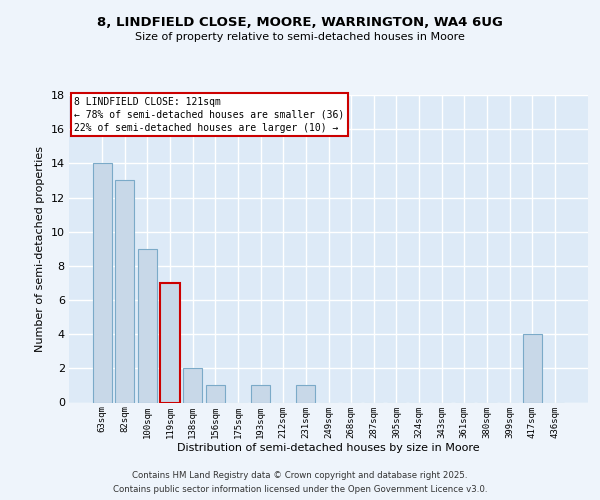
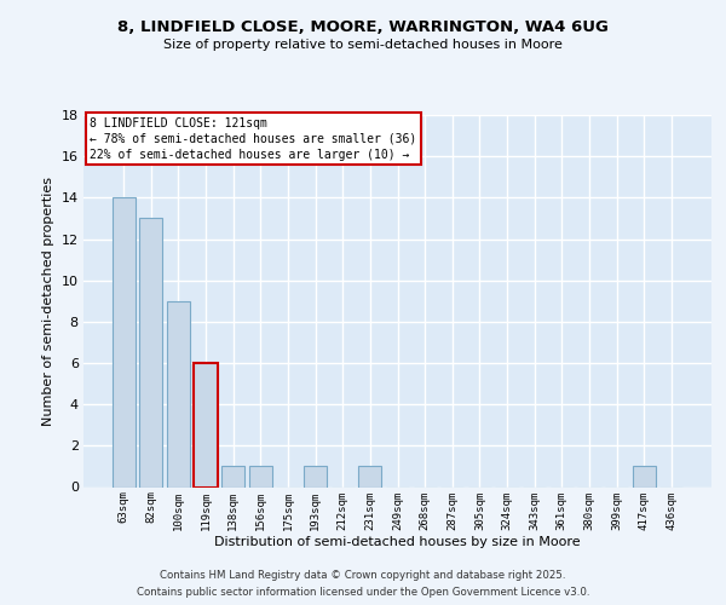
119sqm: 7 -> 6
138sqm: 2 -> 1
417sqm: 4 -> 1
